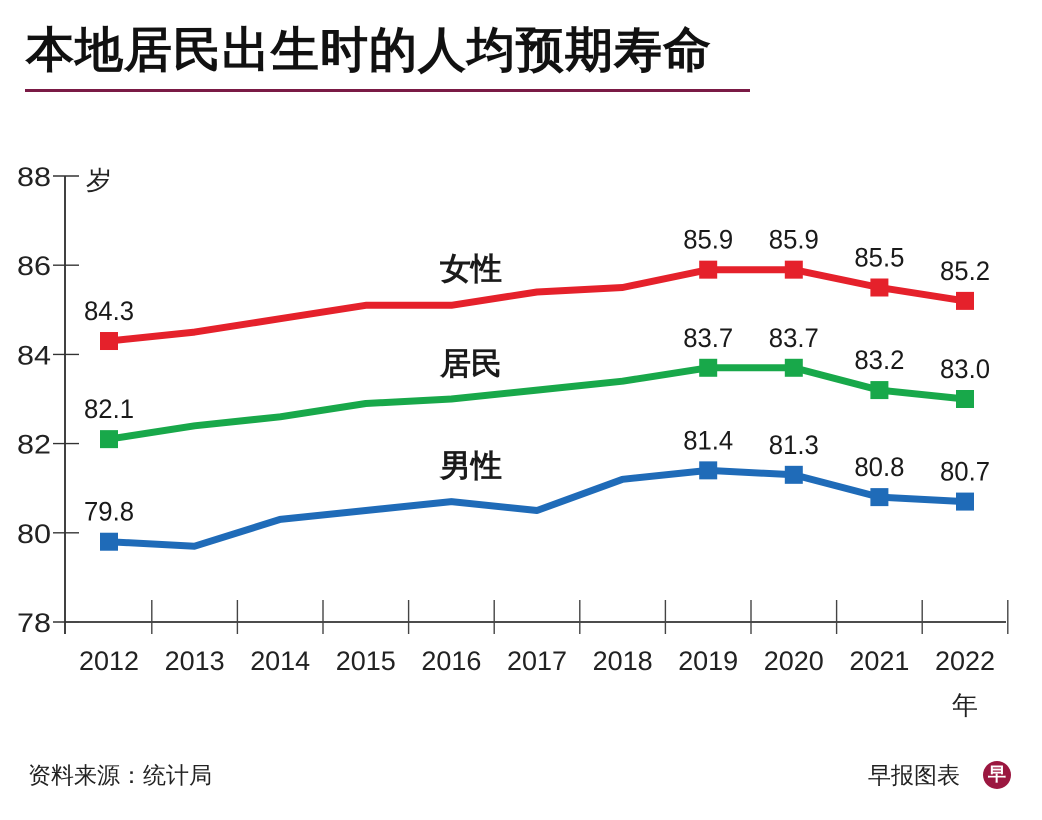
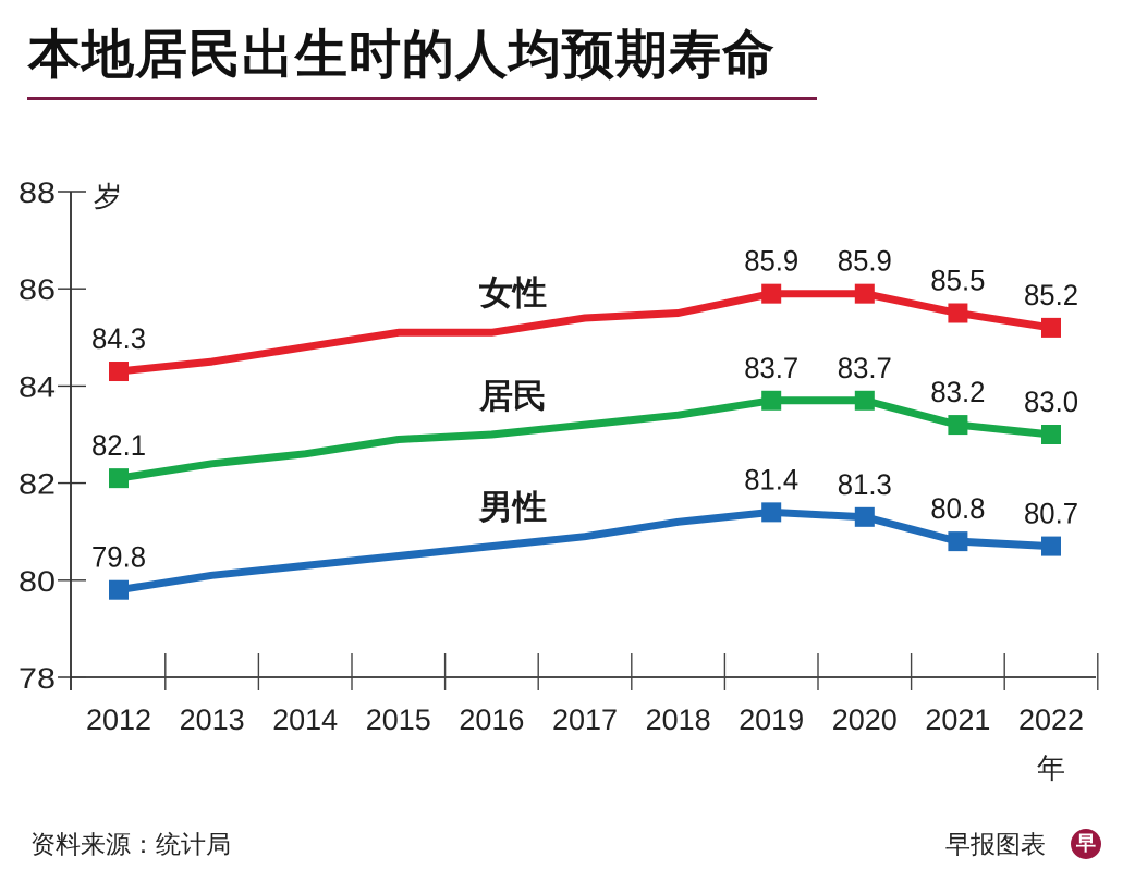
男性/2013: 79.7 -> 80.1
男性/2017: 80.5 -> 80.9
